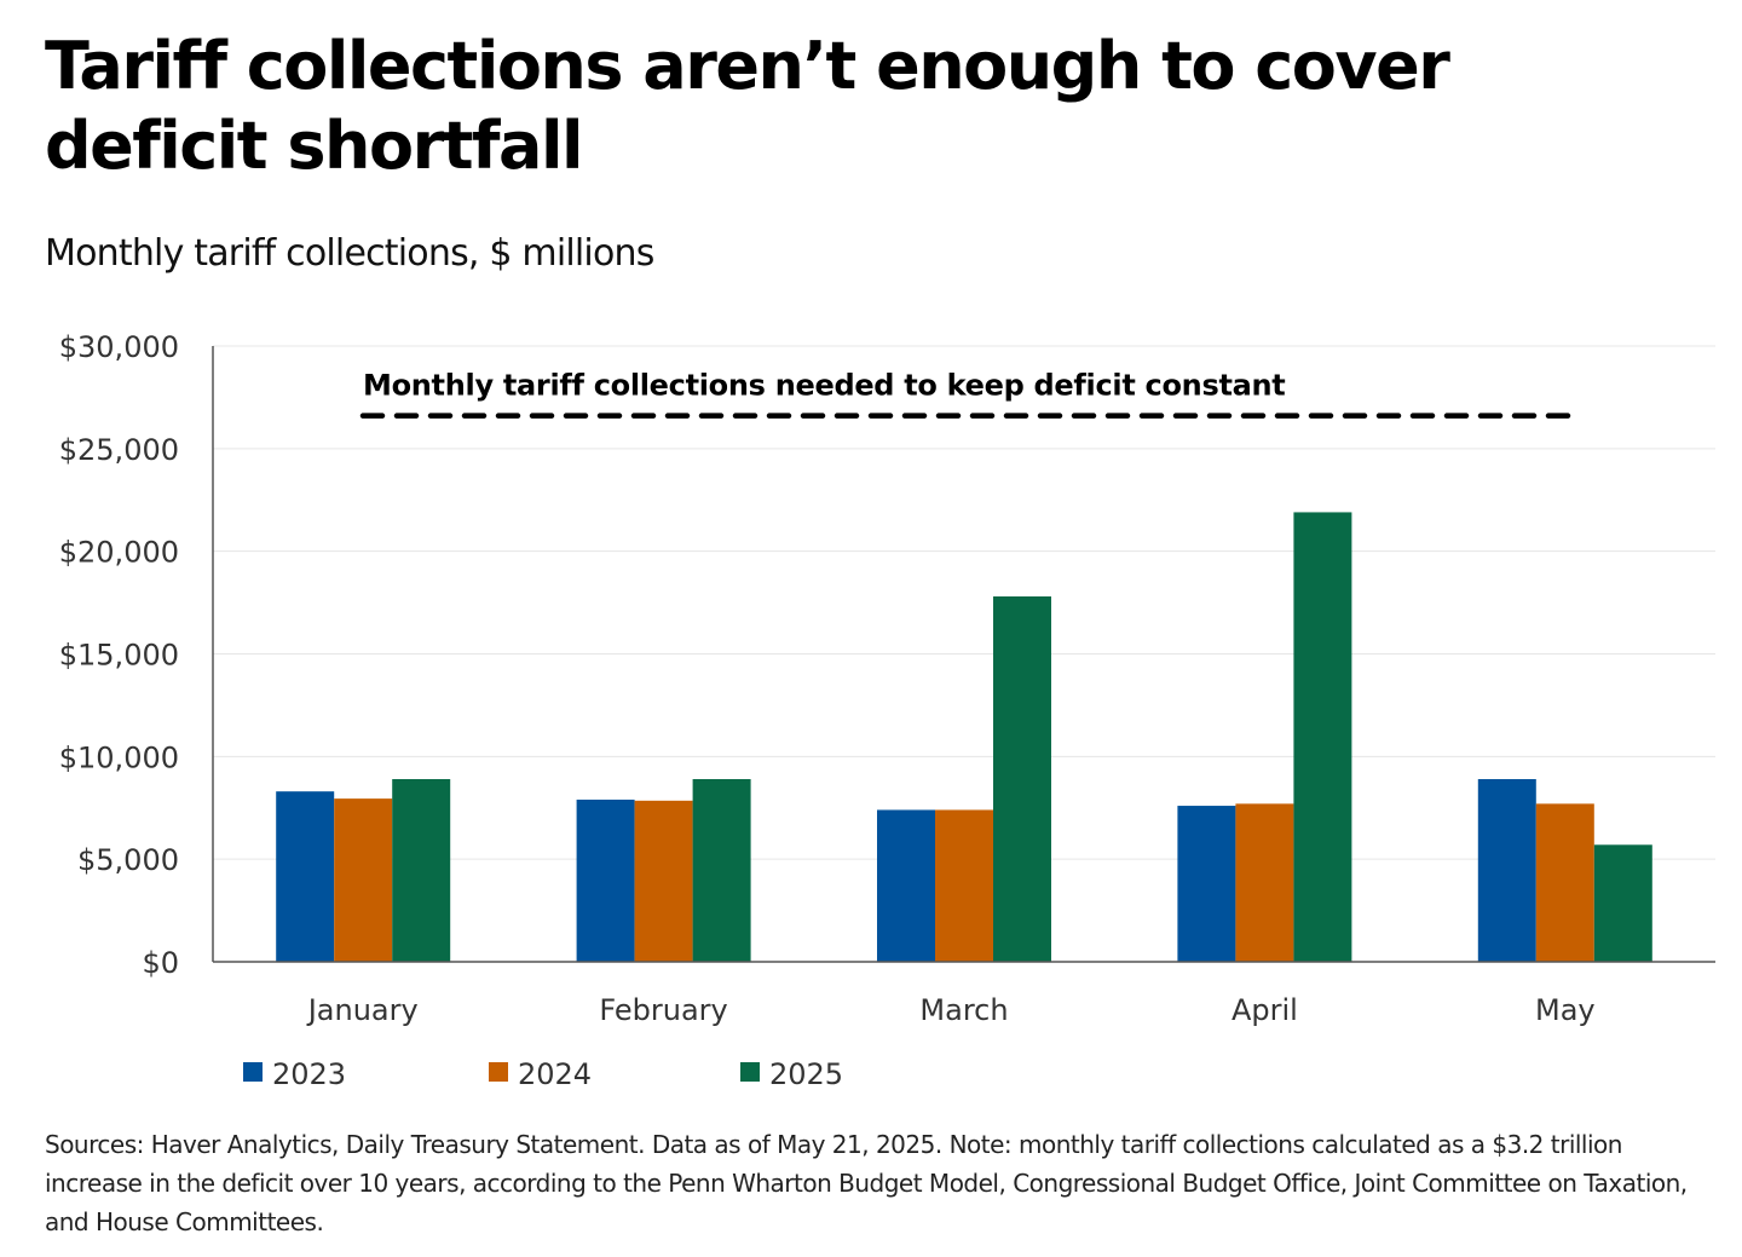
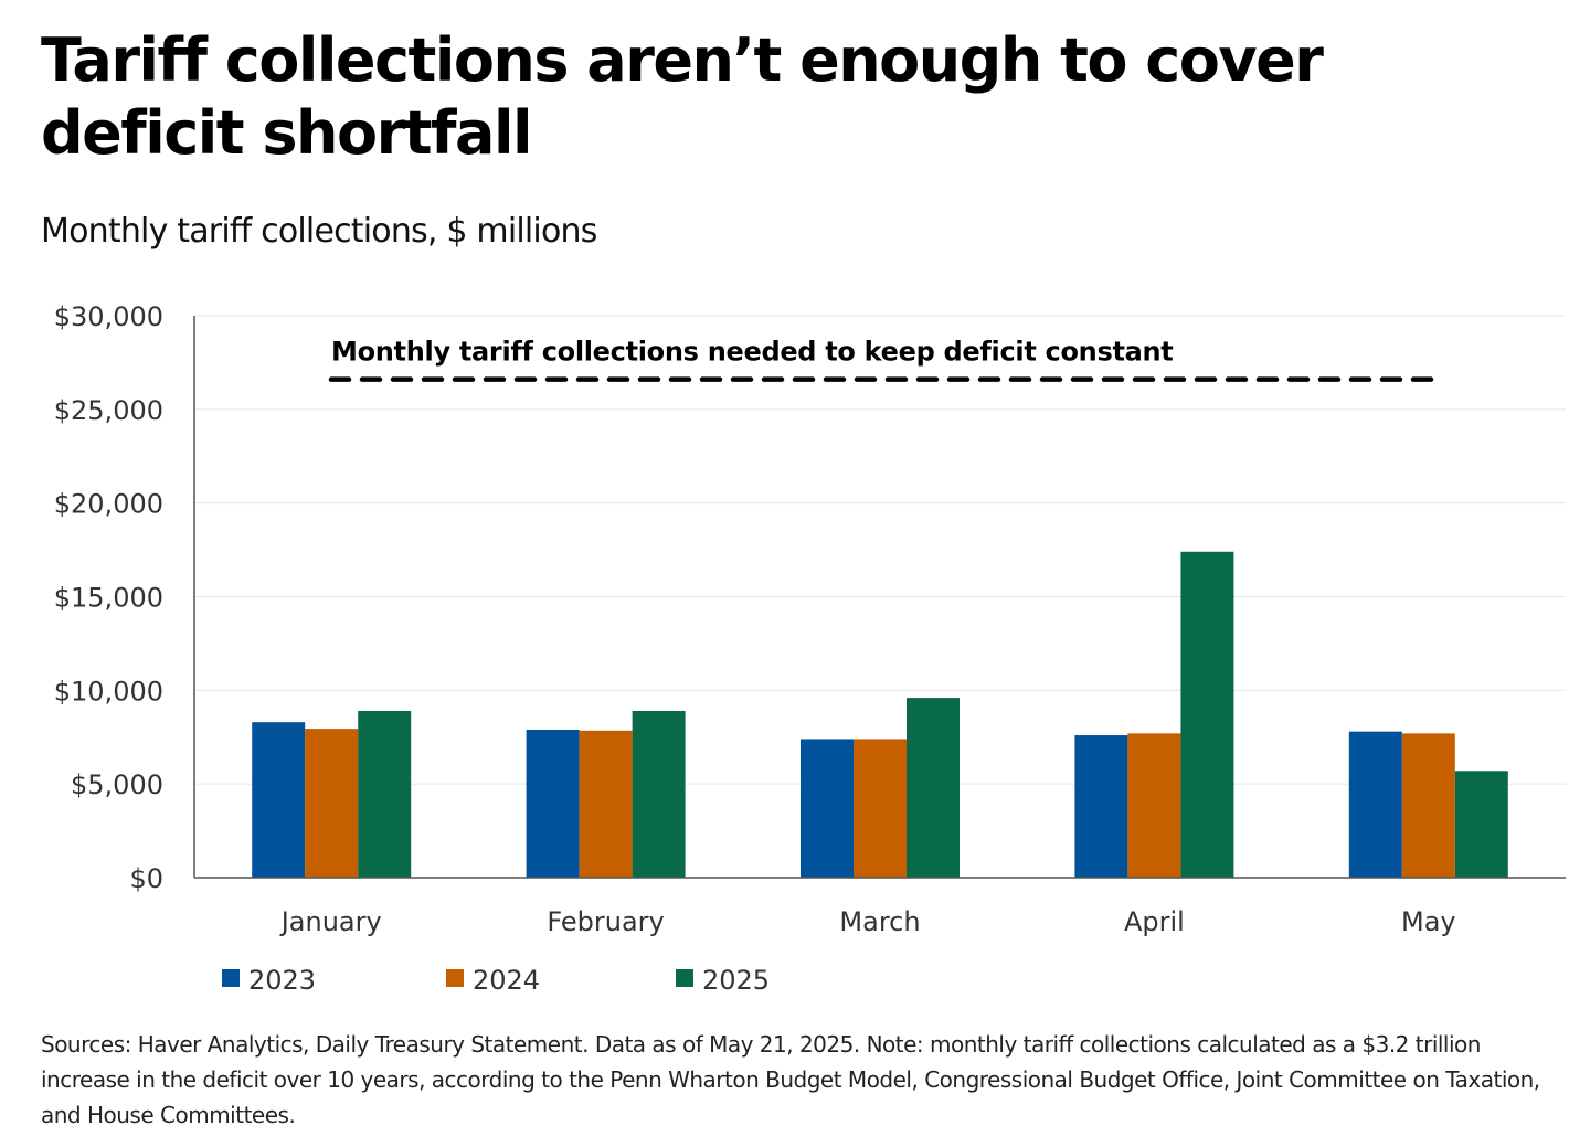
2025/March: $17800 -> $9600
2025/April: $21900 -> $17400
2023/May: $8900 -> $7800
